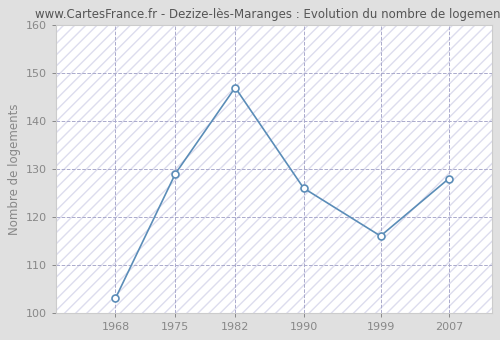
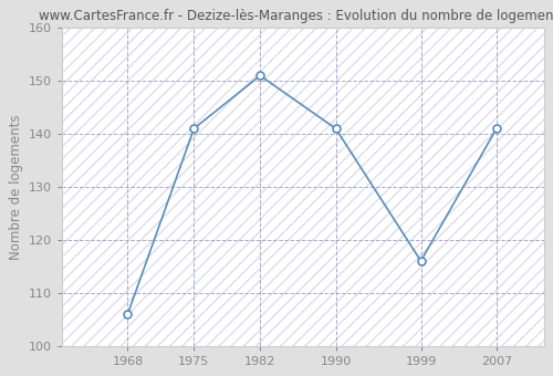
1968: 103 -> 106
1975: 129 -> 141
1982: 147 -> 151
1990: 126 -> 141
2007: 128 -> 141
